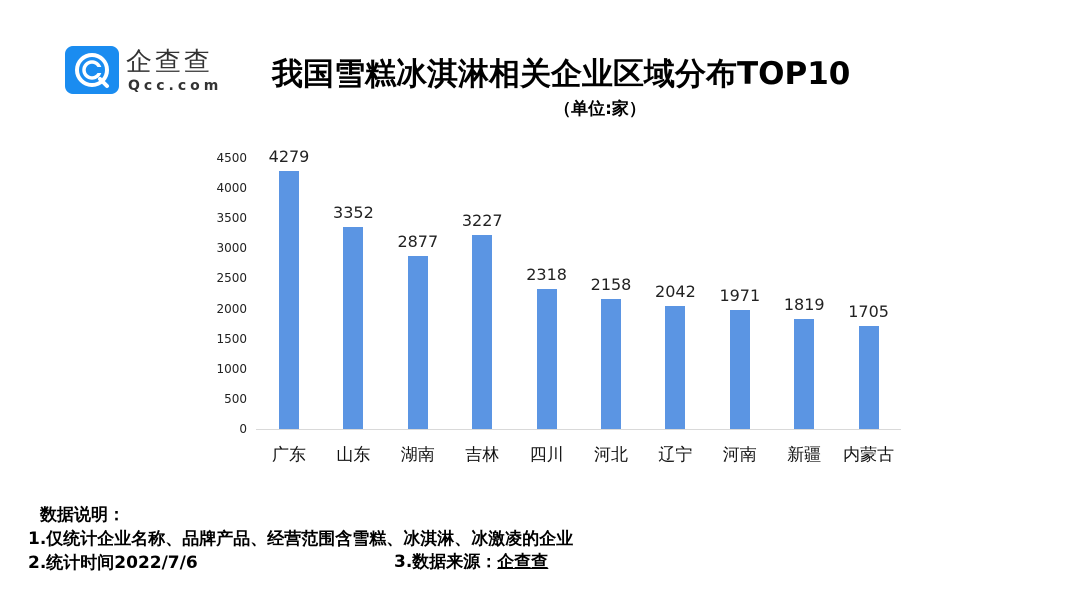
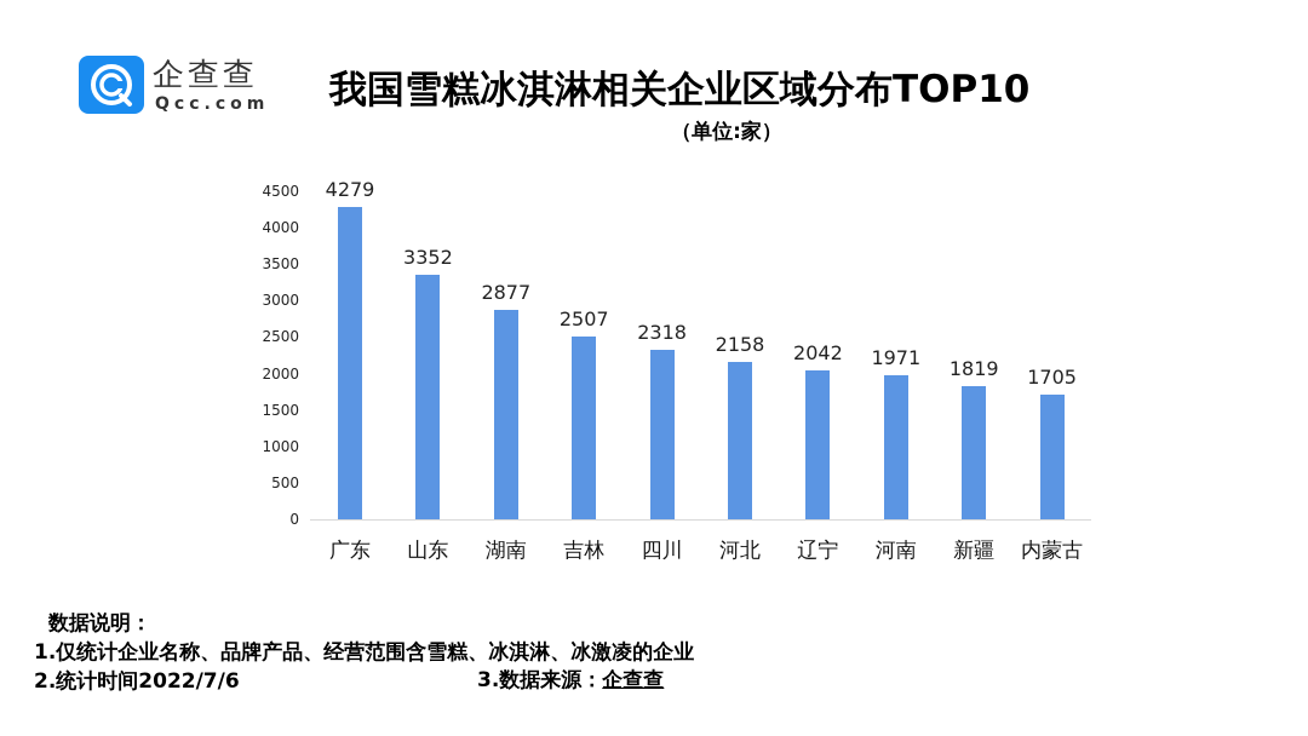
吉林: 3227 -> 2507
